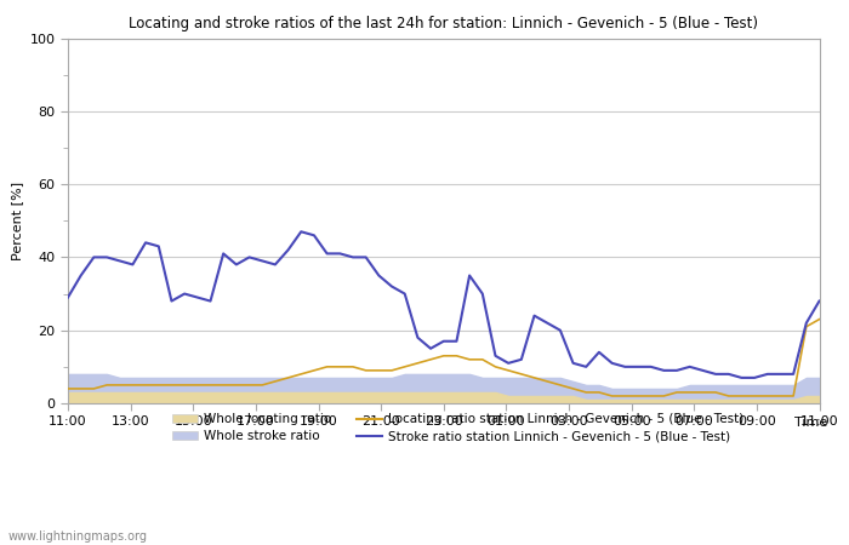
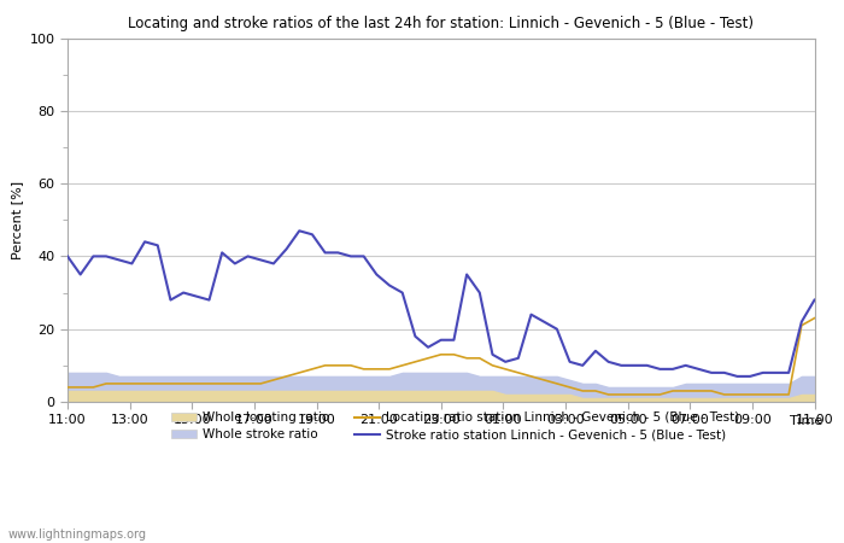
Stroke ratio station Linnich - Gevenich - 5 (Blue - Test)/11:00: 29 -> 40
